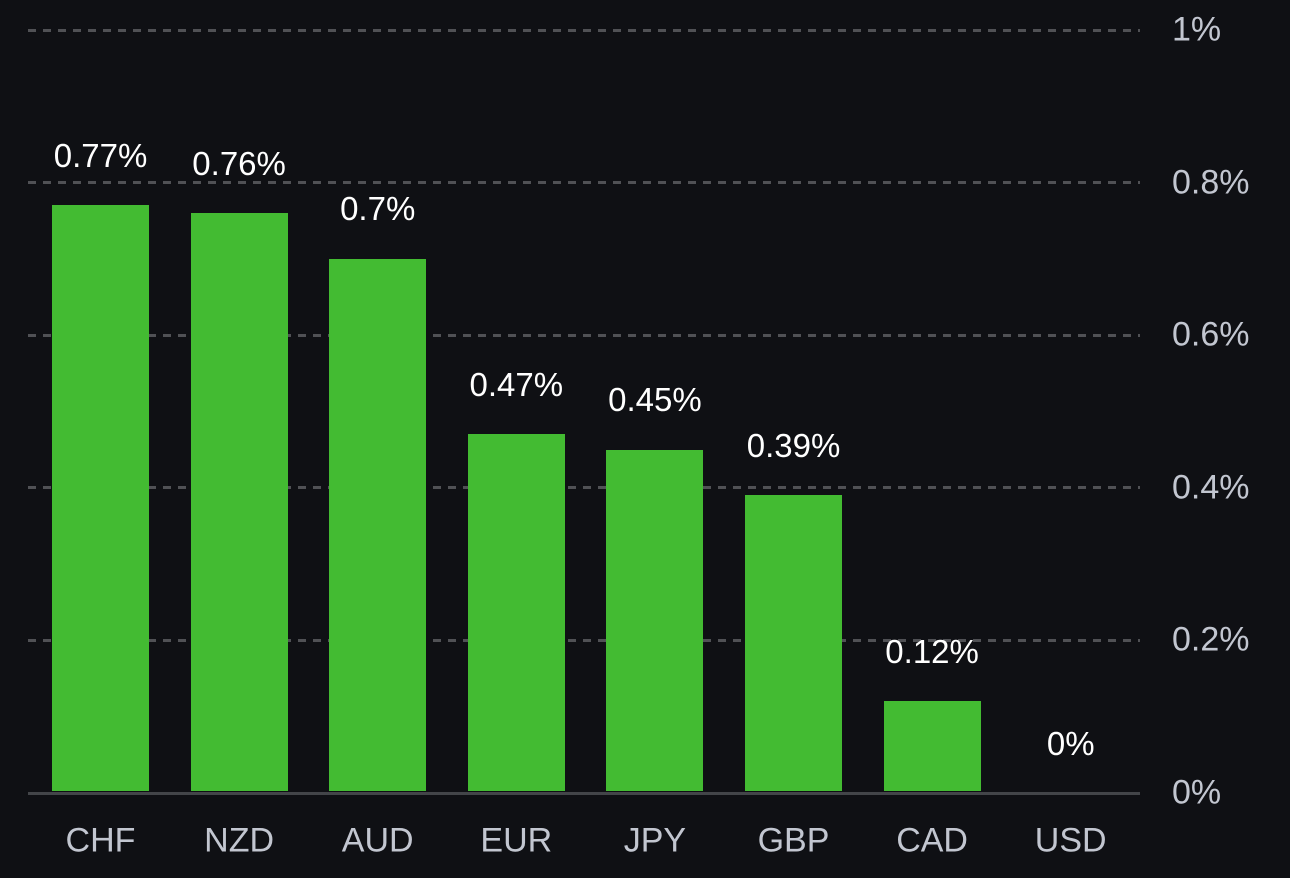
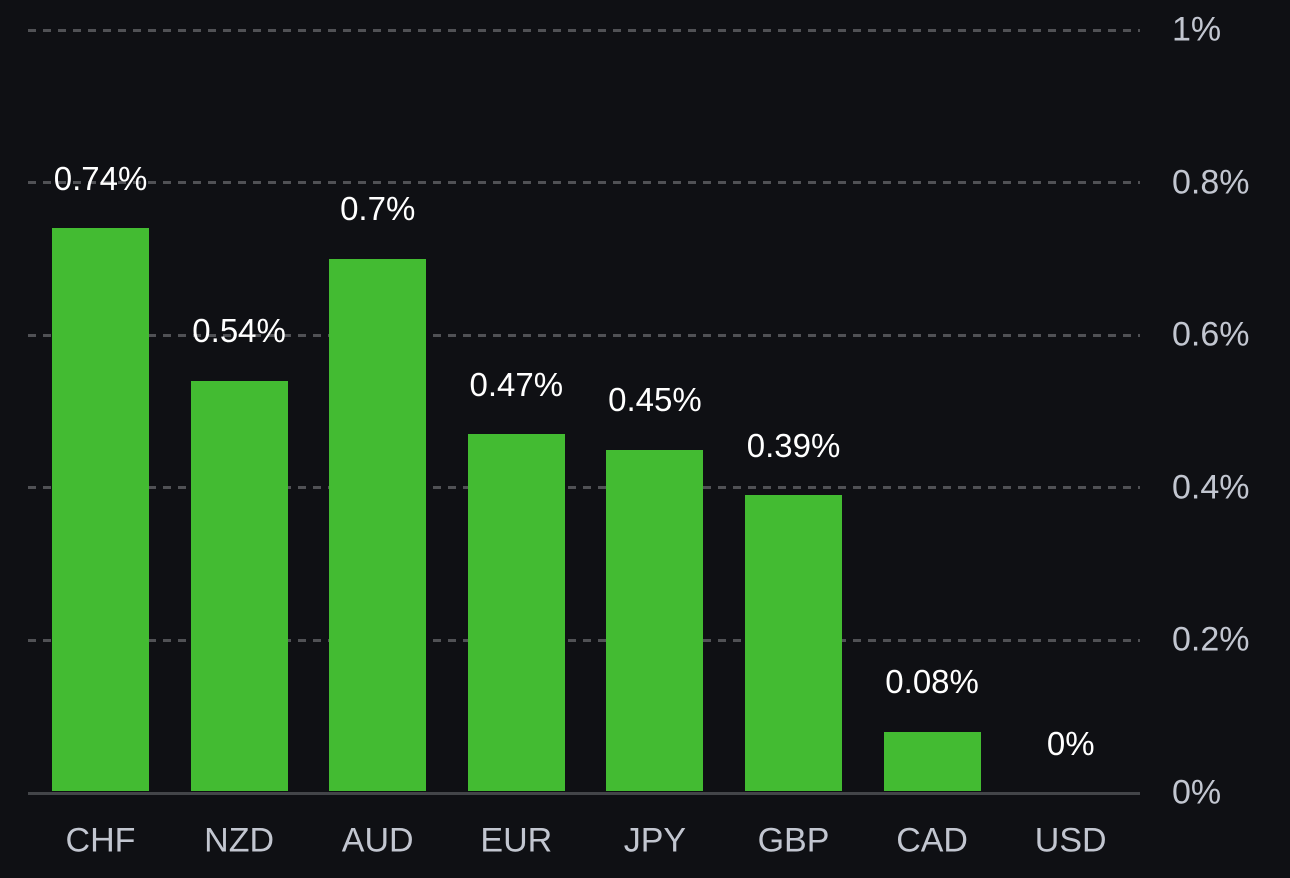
CHF: 0.77% -> 0.74%
NZD: 0.76% -> 0.54%
CAD: 0.12% -> 0.08%
